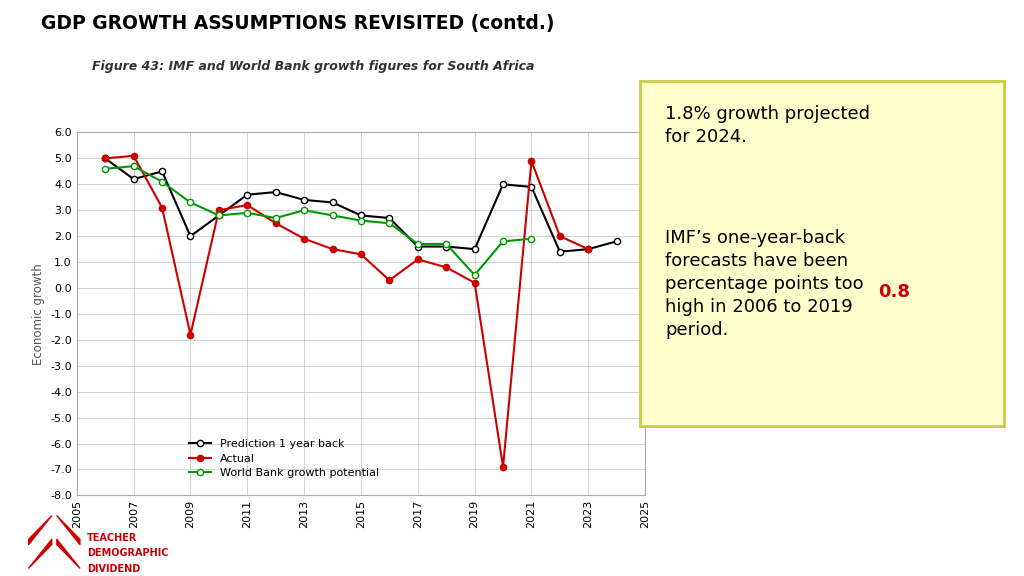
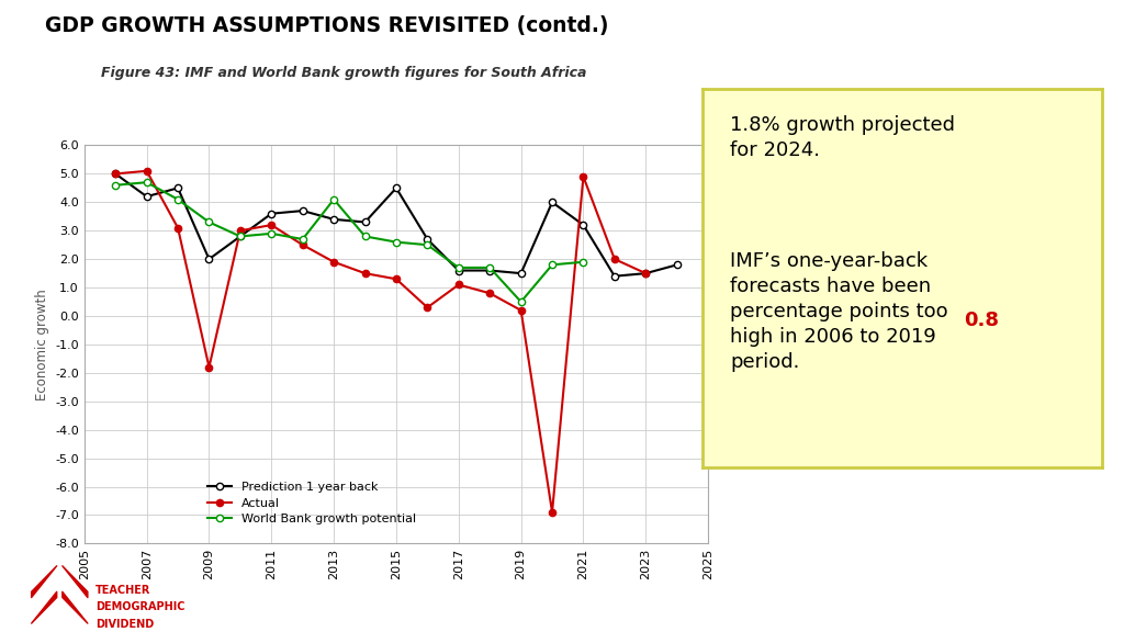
World Bank growth potential/2013: 3.0 -> 4.1
Prediction 1 year back/2015: 2.8 -> 4.5
Prediction 1 year back/2021: 3.9 -> 3.2
